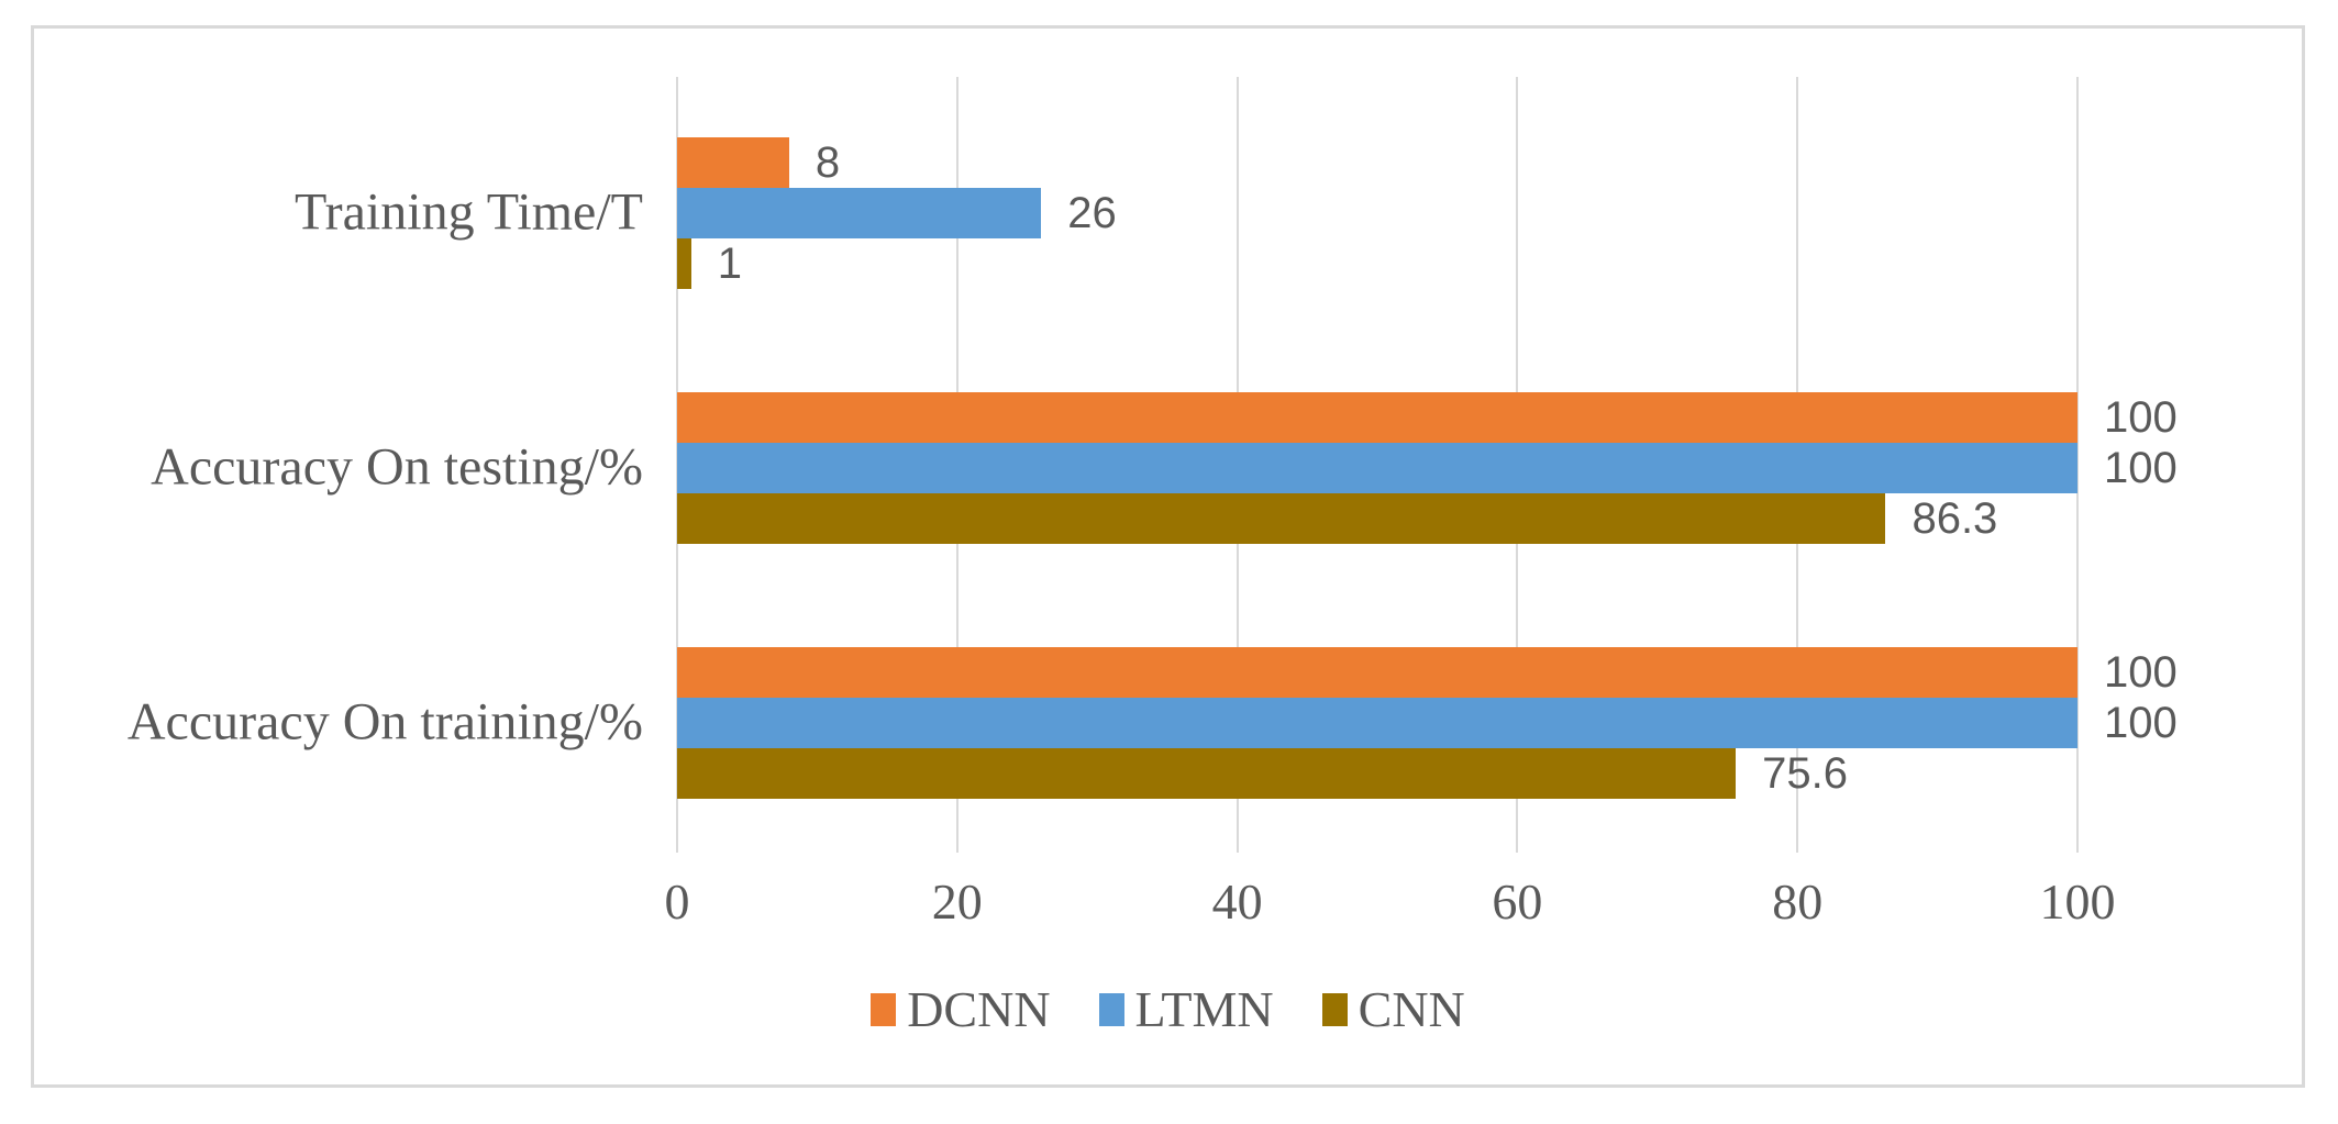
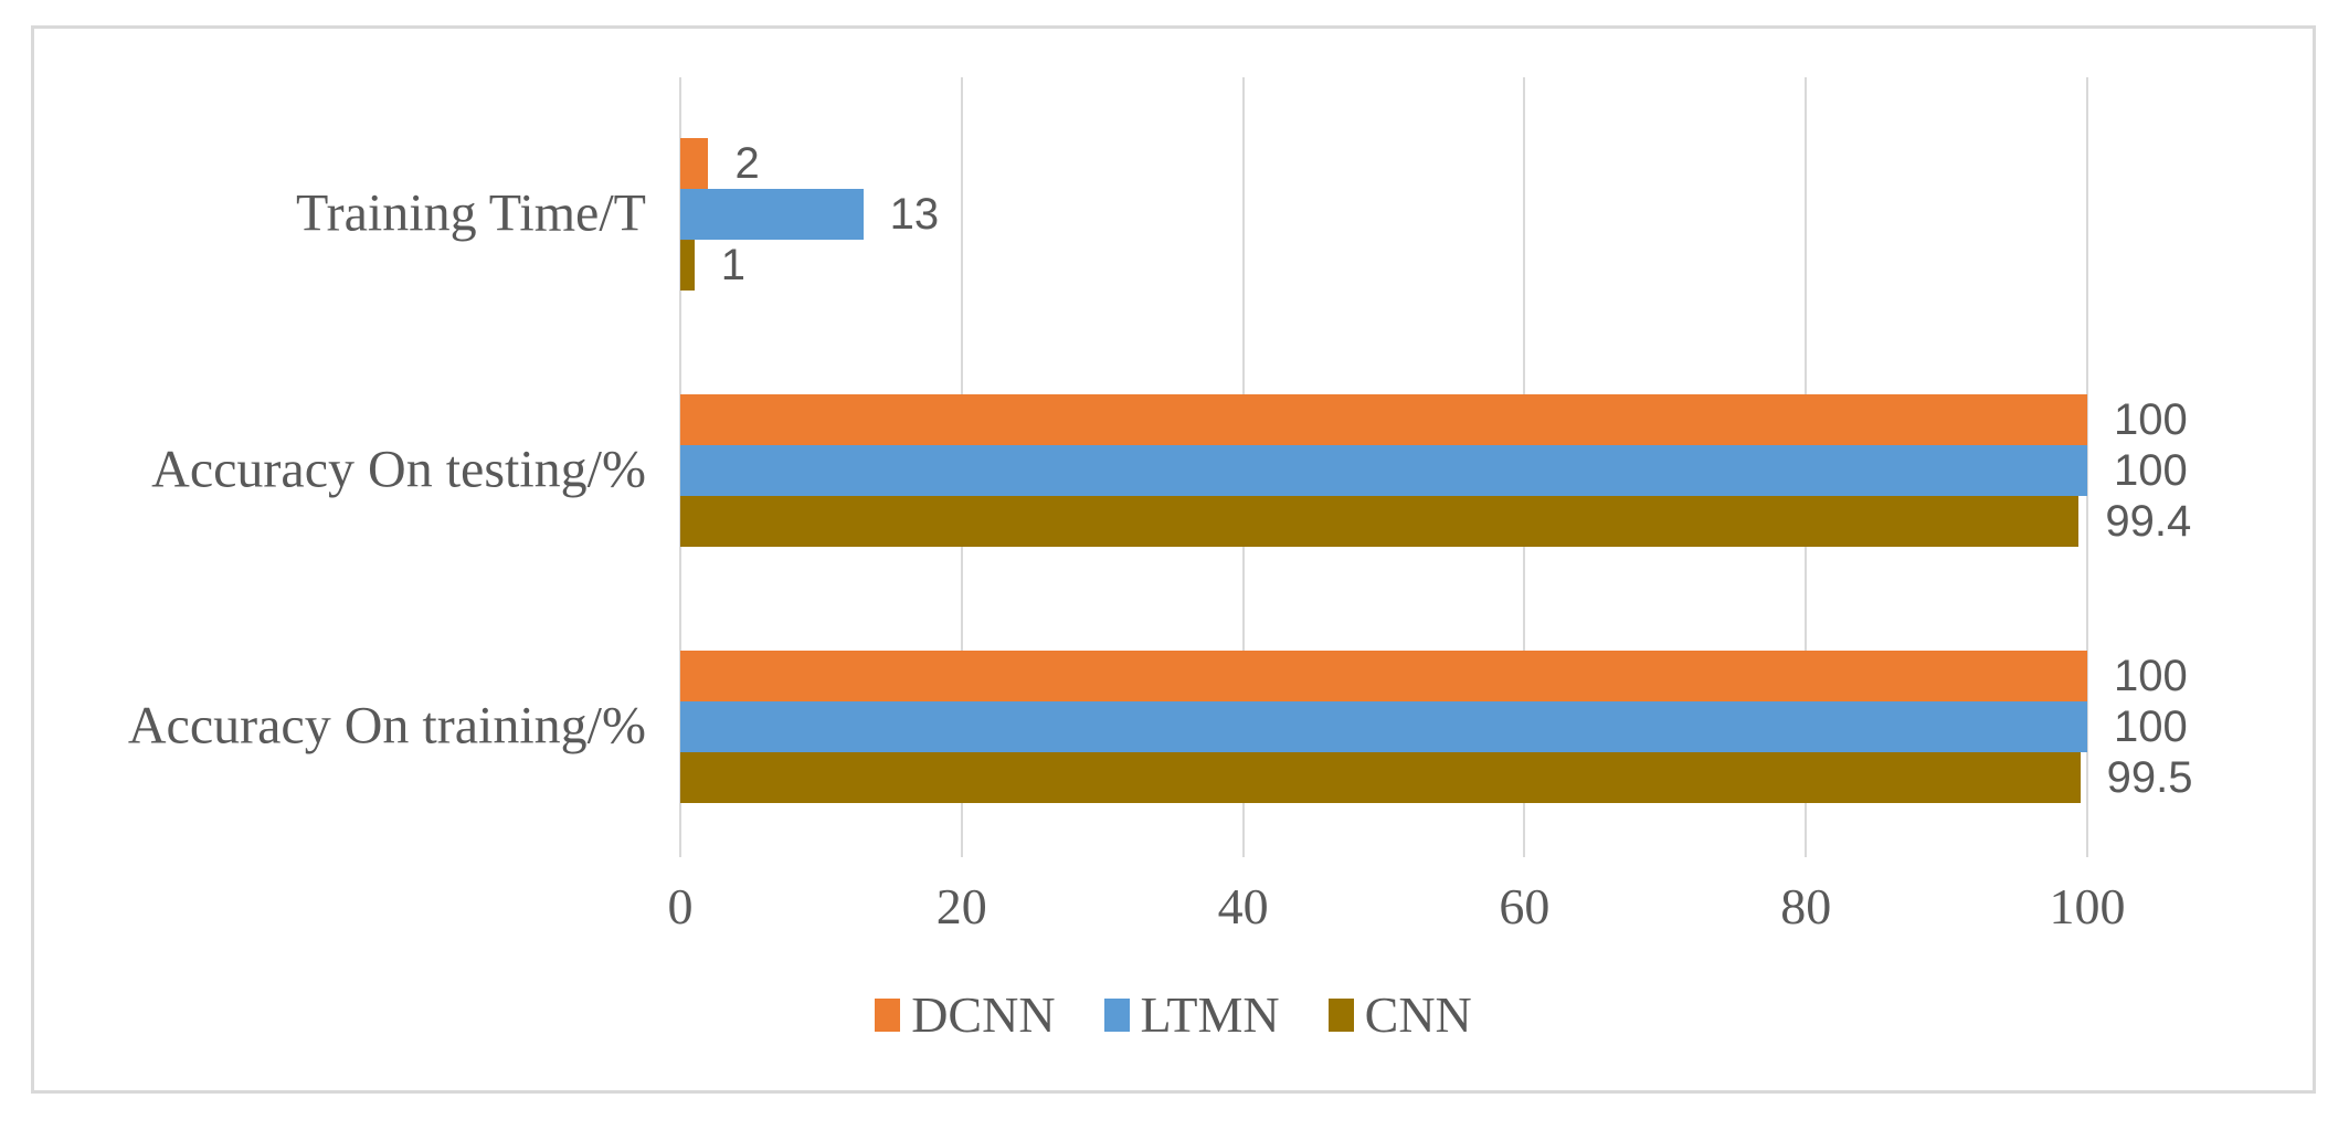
DCNN/Training Time/T: 8 -> 2
LTMN/Training Time/T: 26 -> 13
CNN/Accuracy On testing/%: 86.3 -> 99.4
CNN/Accuracy On training/%: 75.6 -> 99.5
